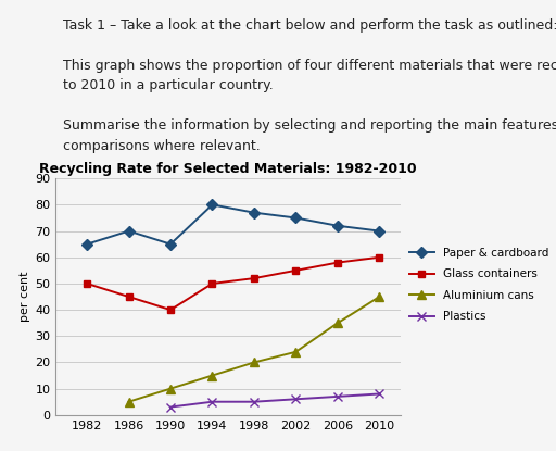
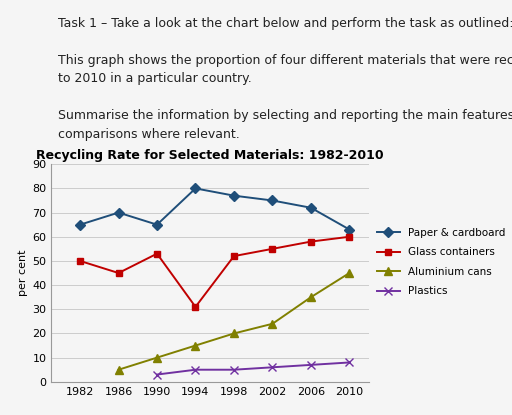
Glass containers/1990: 40 -> 53
Glass containers/1994: 50 -> 31
Paper & cardboard/2010: 70 -> 63
